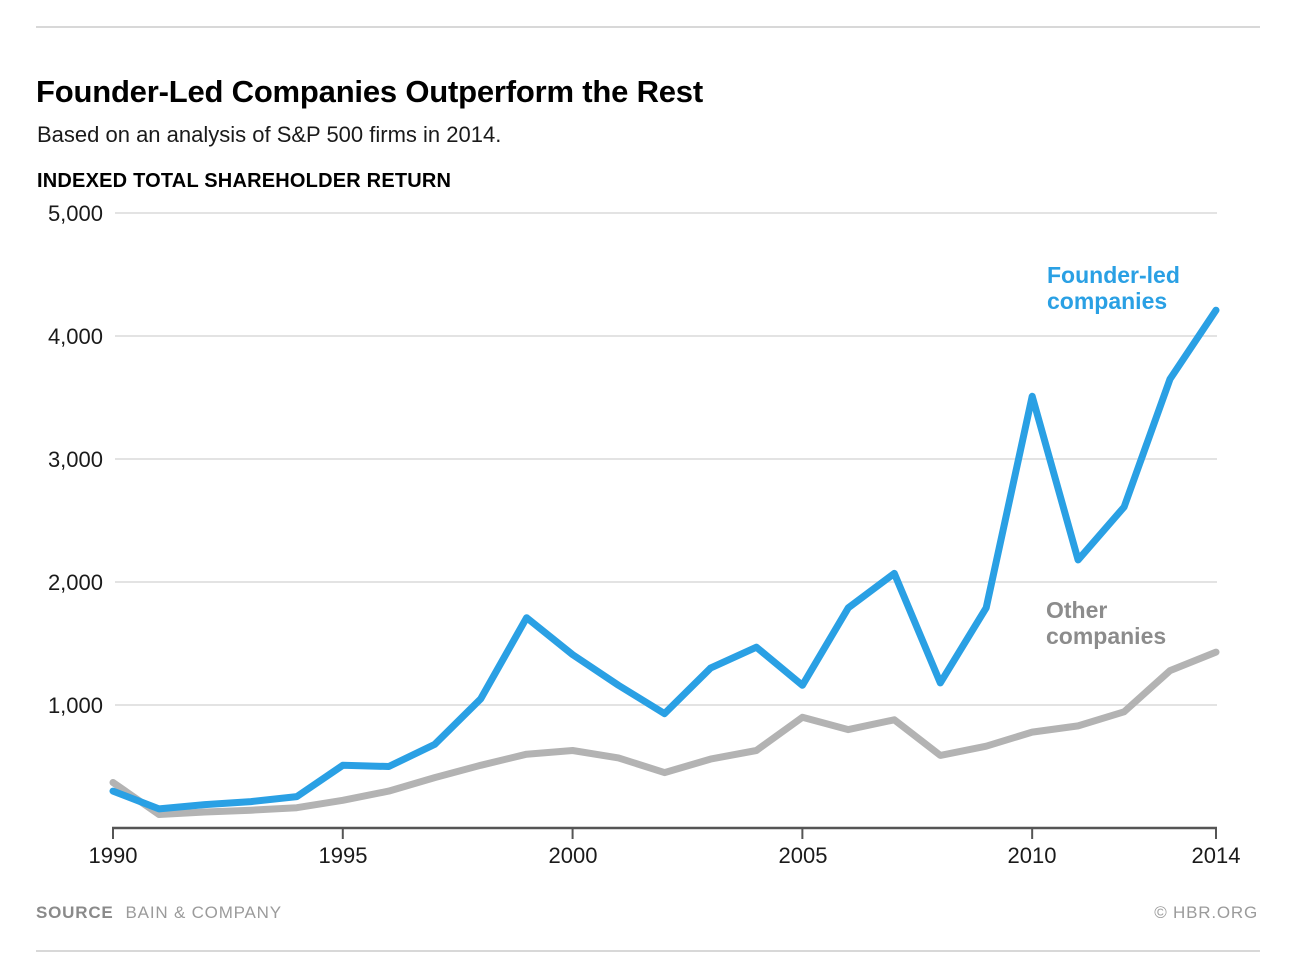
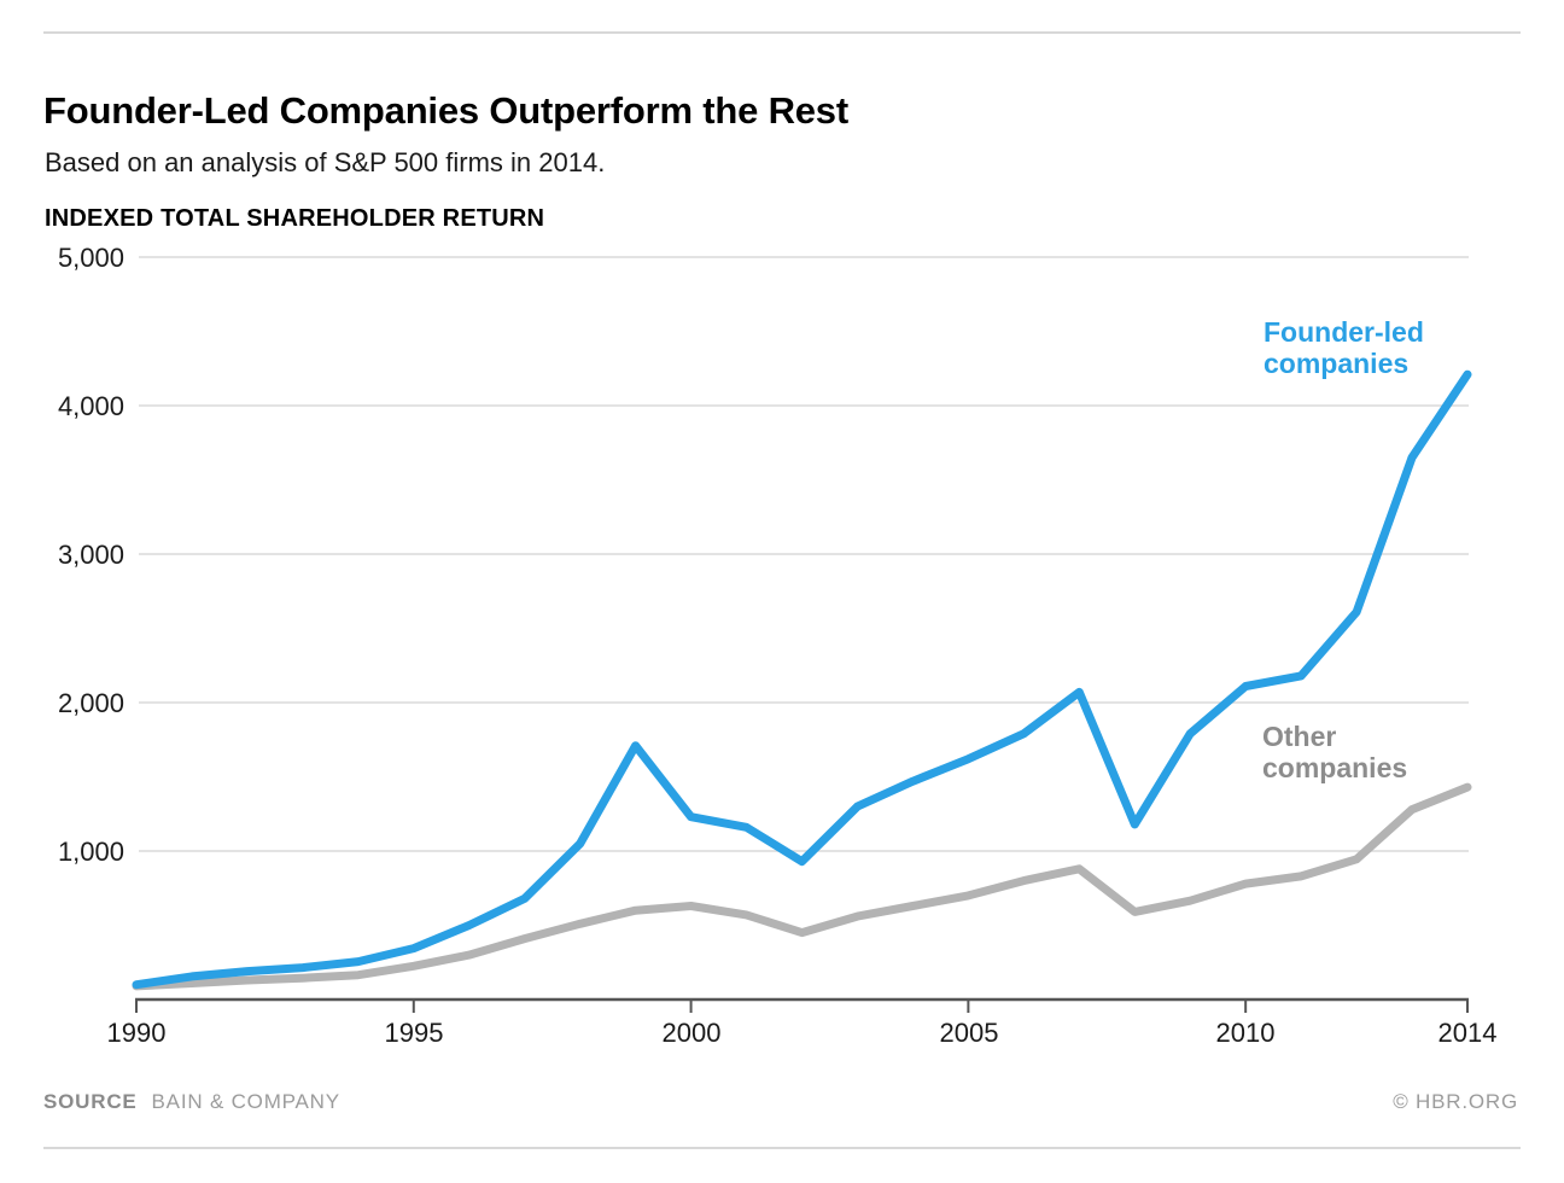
Founder-led companies/1990: 300 -> 100
Other companies/1990: 370 -> 90
Founder-led companies/1995: 510 -> 340
Founder-led companies/2000: 1410 -> 1230
Founder-led companies/2005: 1160 -> 1620
Other companies/2005: 900 -> 700
Founder-led companies/2010: 3510 -> 2110
